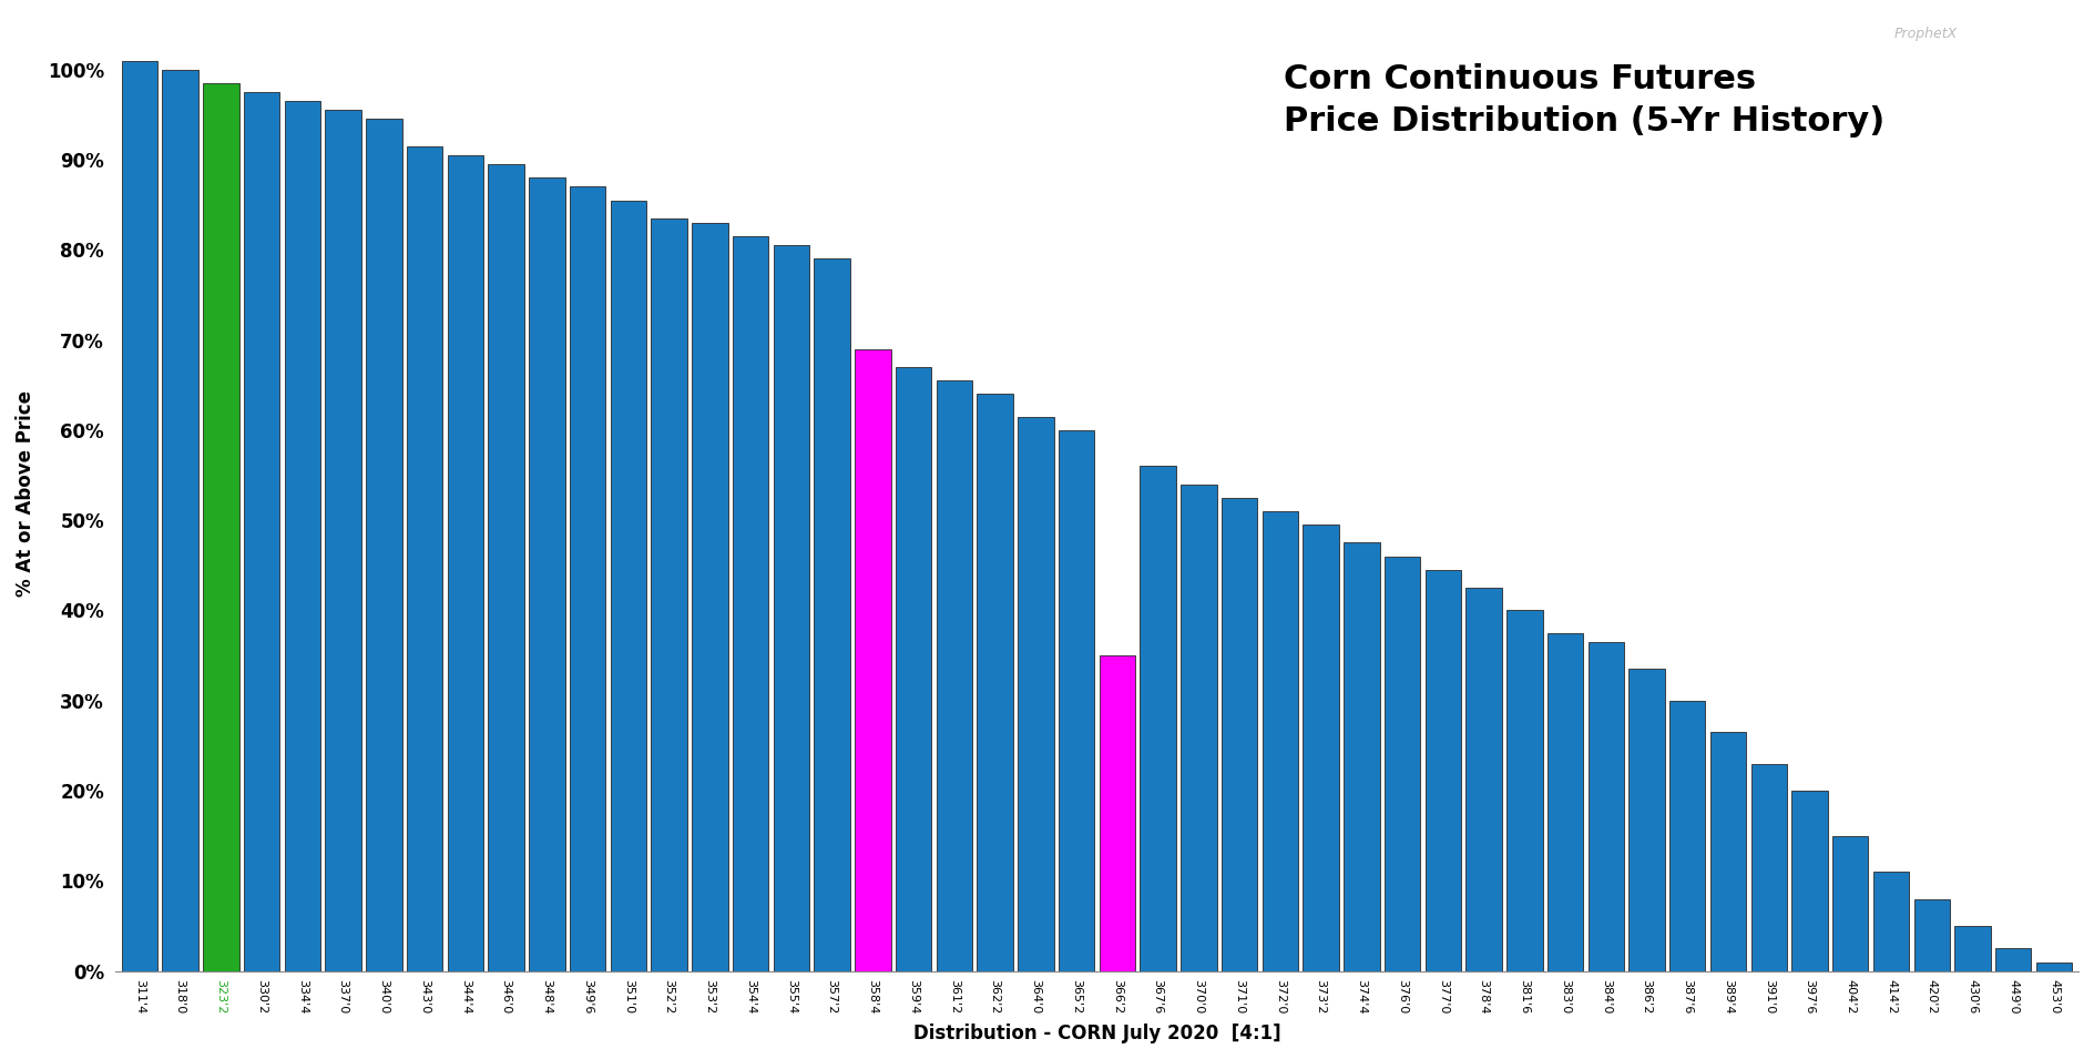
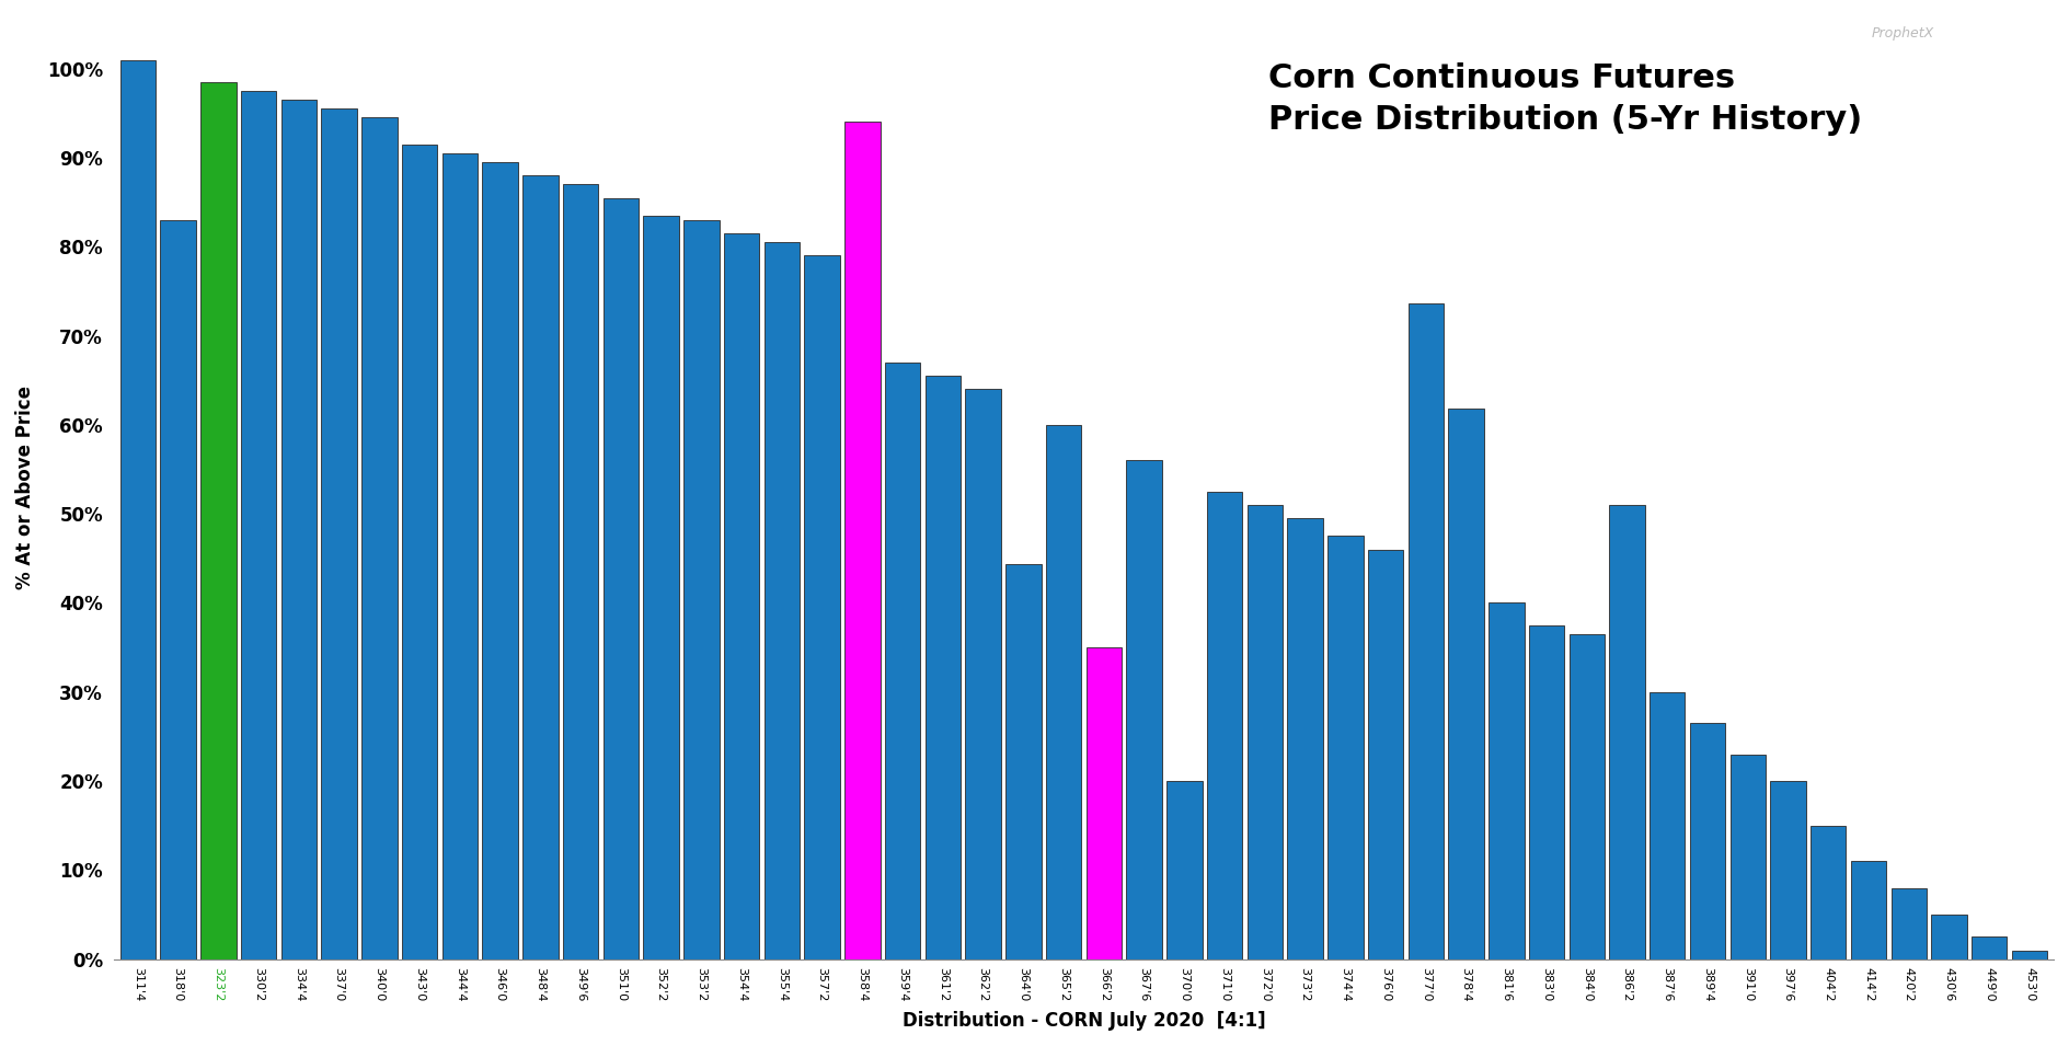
318'0: 100.0% -> 83.0%
358'4: 69.0% -> 94.0%
364'0: 61.5% -> 44.4%
370'0: 54.0% -> 20.0%
377'0: 44.5% -> 73.6%
378'4: 42.5% -> 61.8%
386'2: 33.5% -> 51.0%
